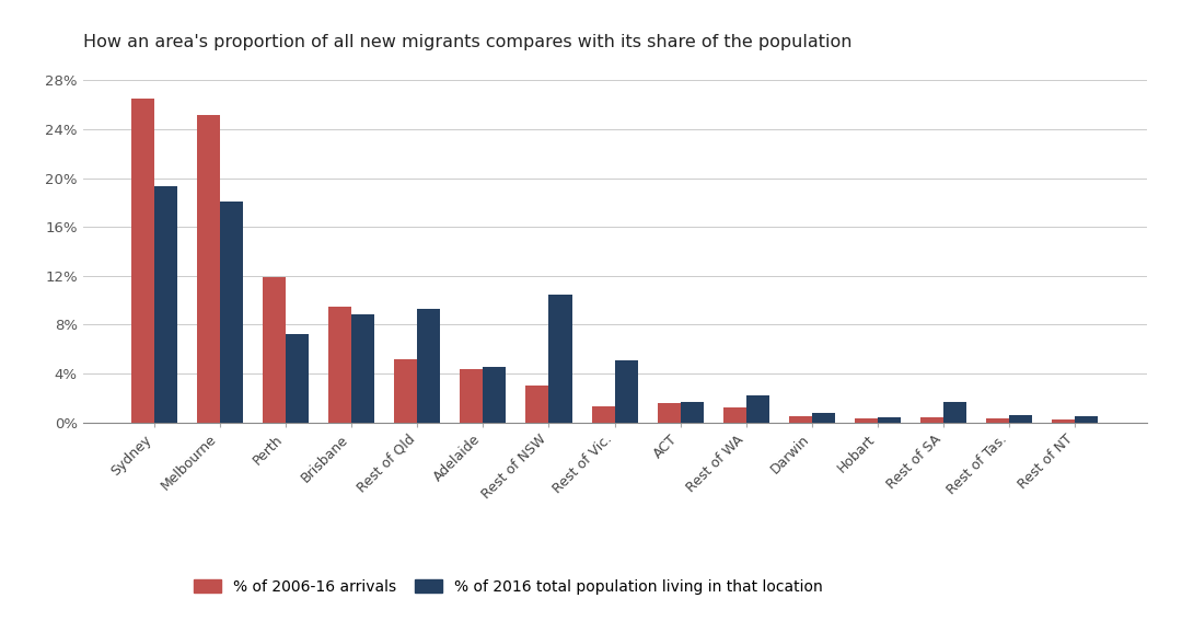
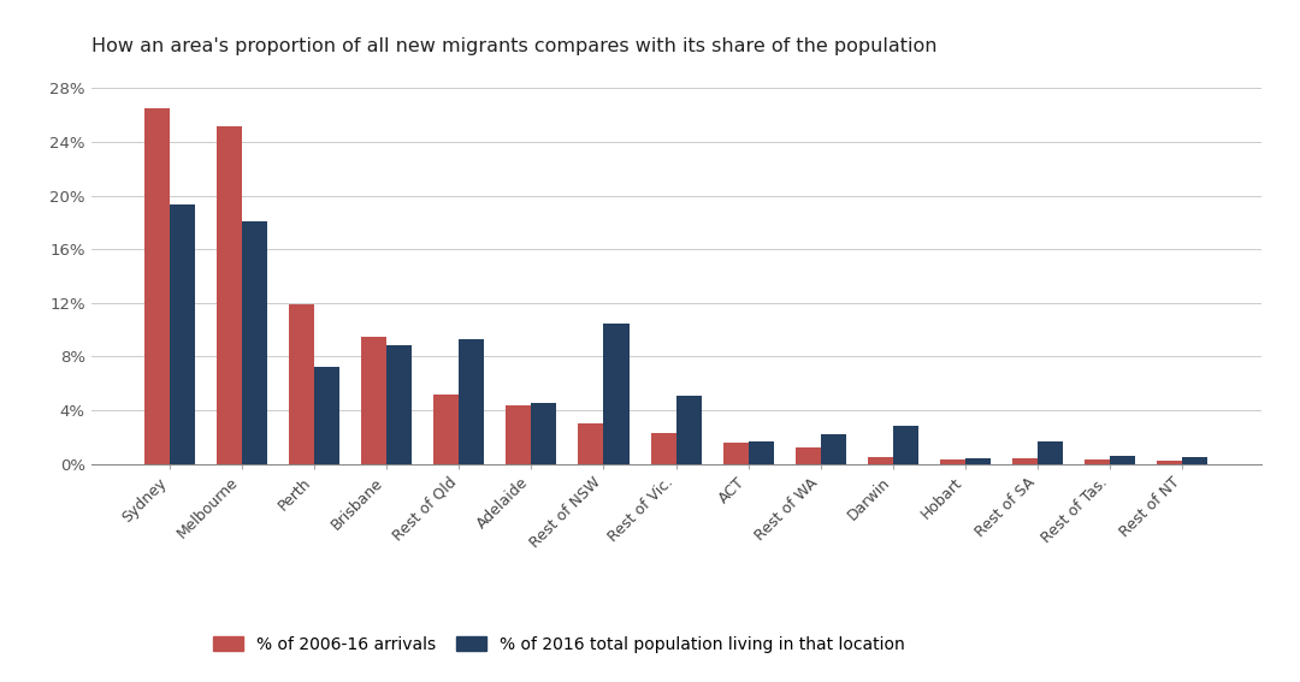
% of 2006-16 arrivals/Rest of Vic.: 1.3% -> 2.3%
% of 2016 total population living in that location/Darwin: 0.8% -> 2.8%
